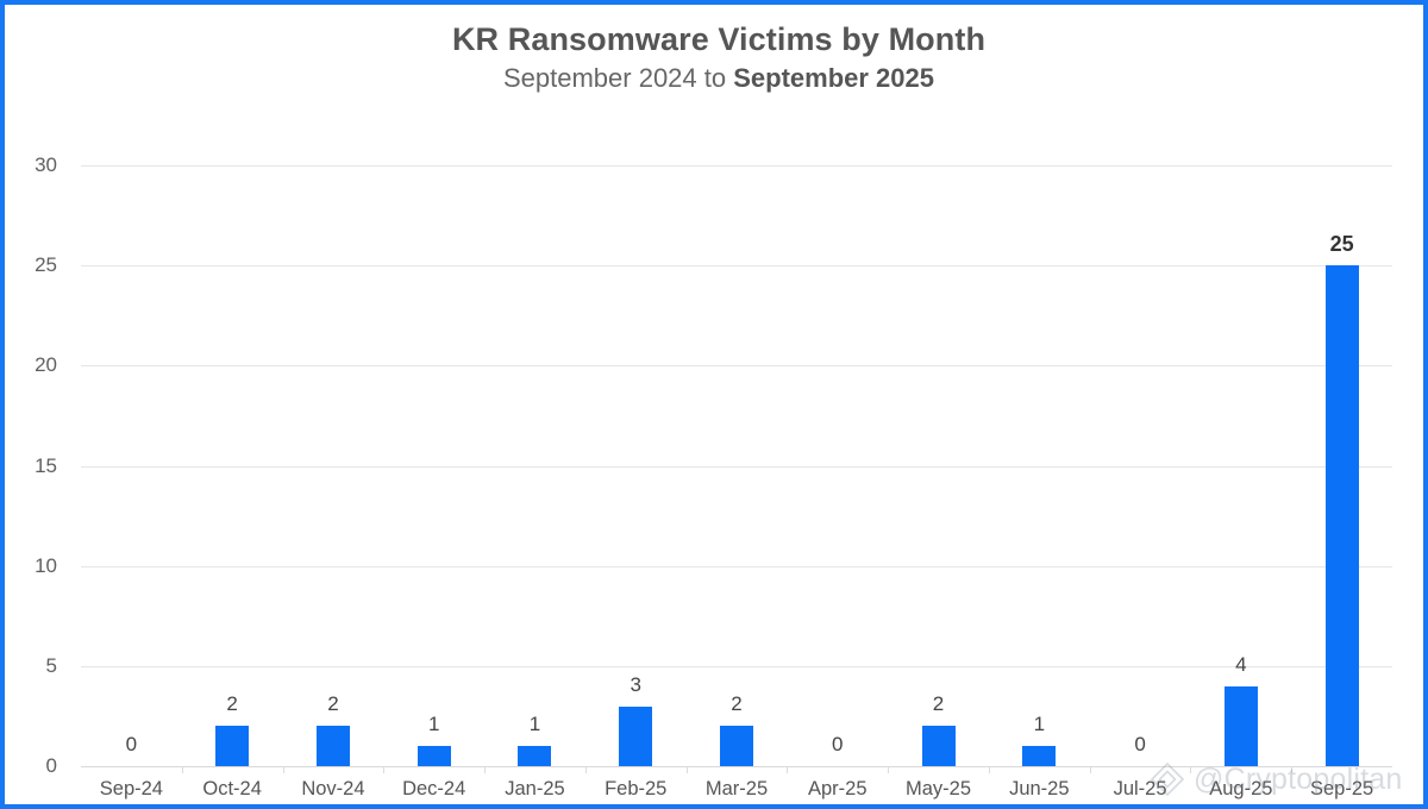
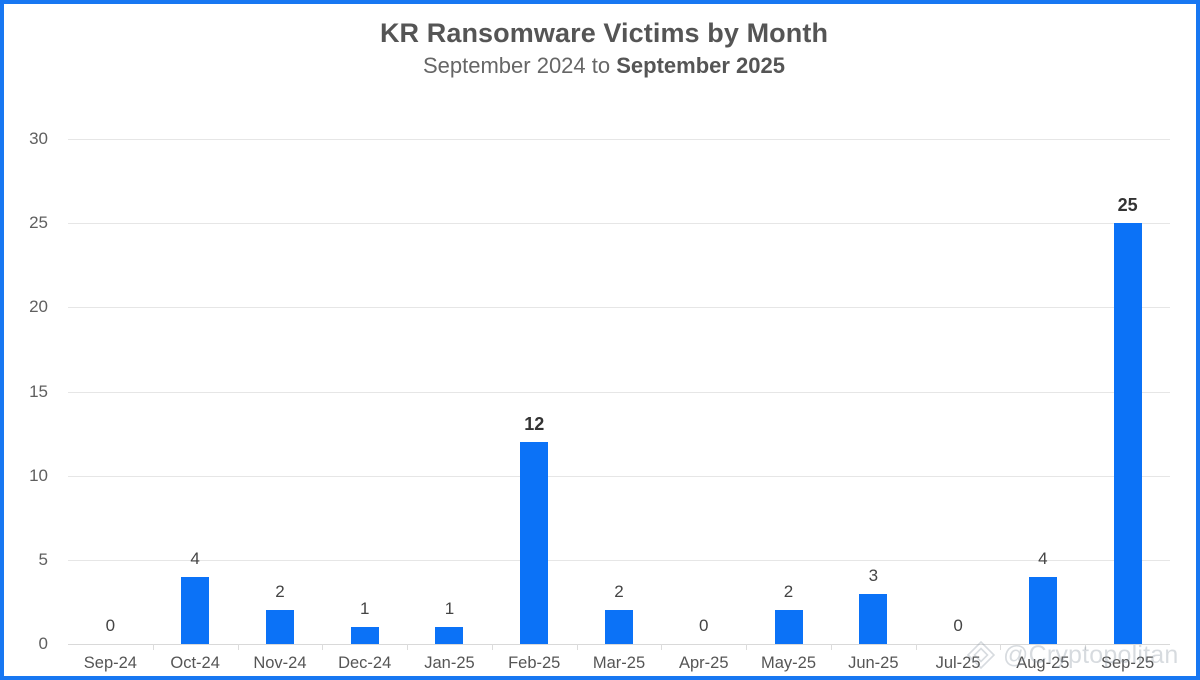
Oct-24: 2 -> 4
Feb-25: 3 -> 12
Jun-25: 1 -> 3
